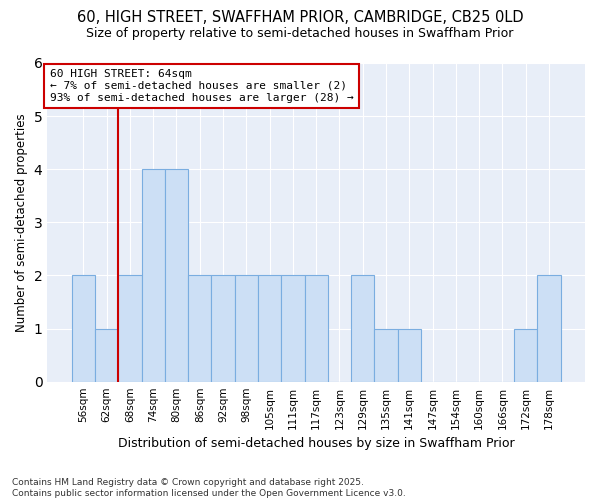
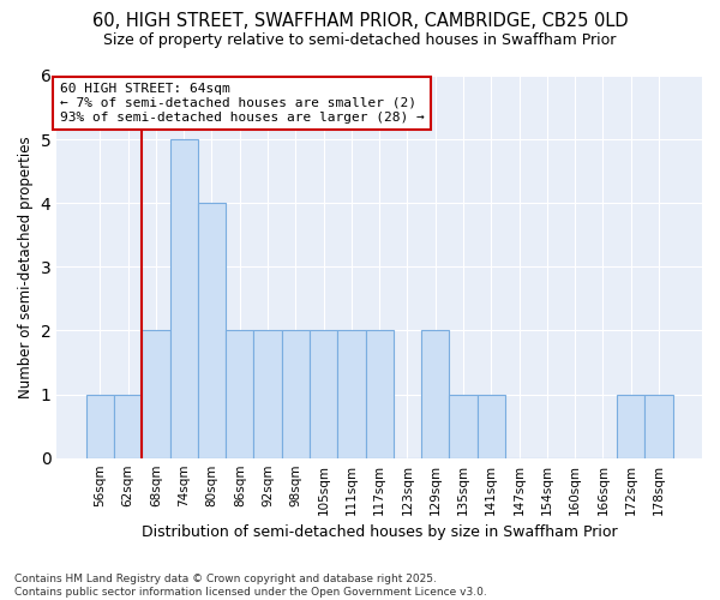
56sqm: 2 -> 1
74sqm: 4 -> 5
178sqm: 2 -> 1
